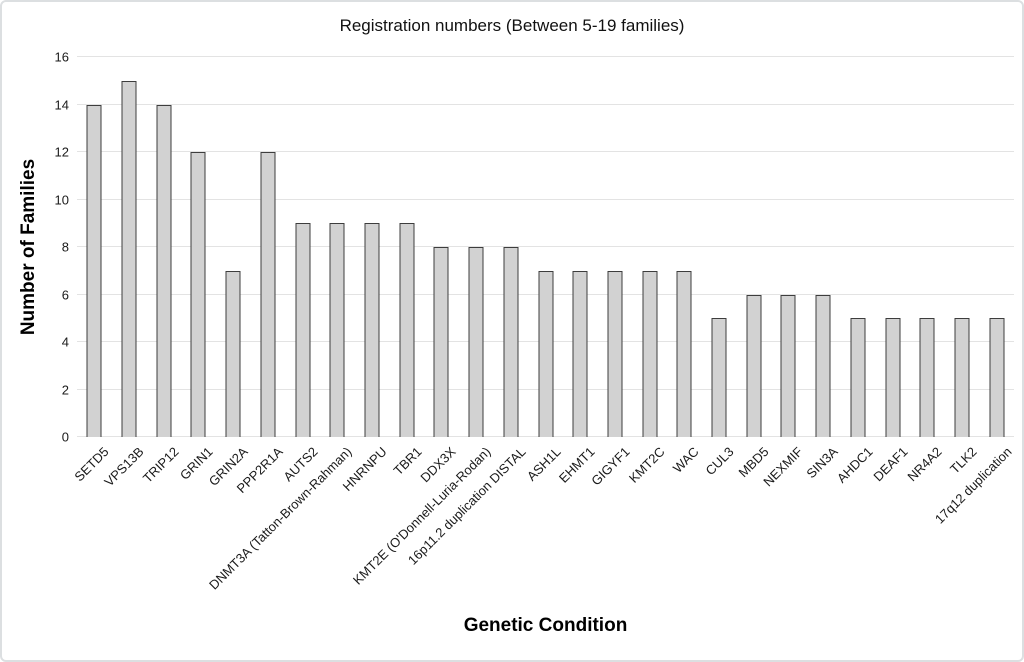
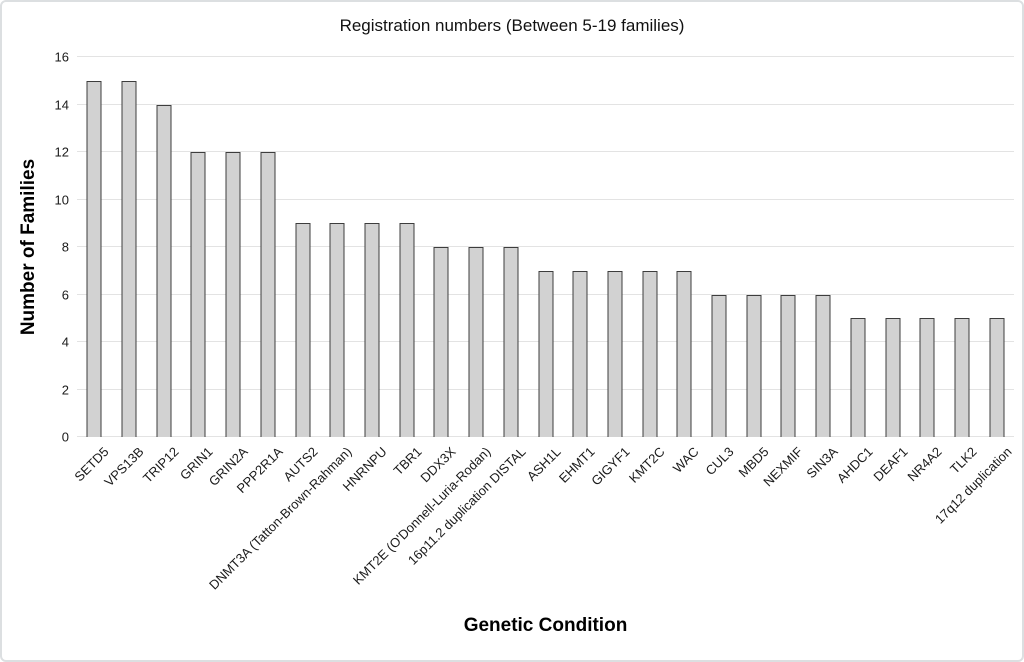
SETD5: 14 -> 15
GRIN2A: 7 -> 12
CUL3: 5 -> 6
